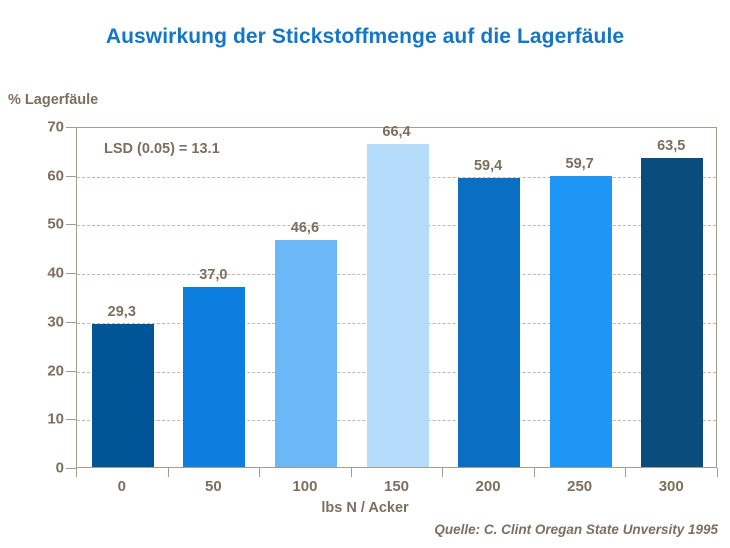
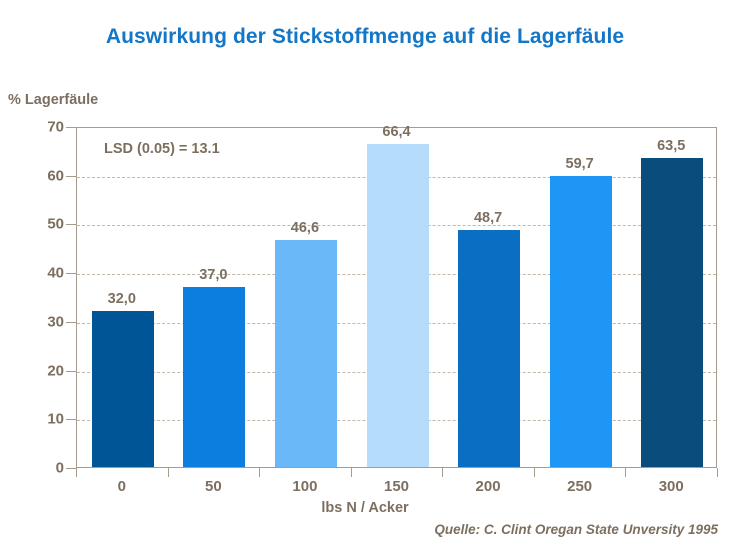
0: 29,3 -> 32,0
200: 59,4 -> 48,7
